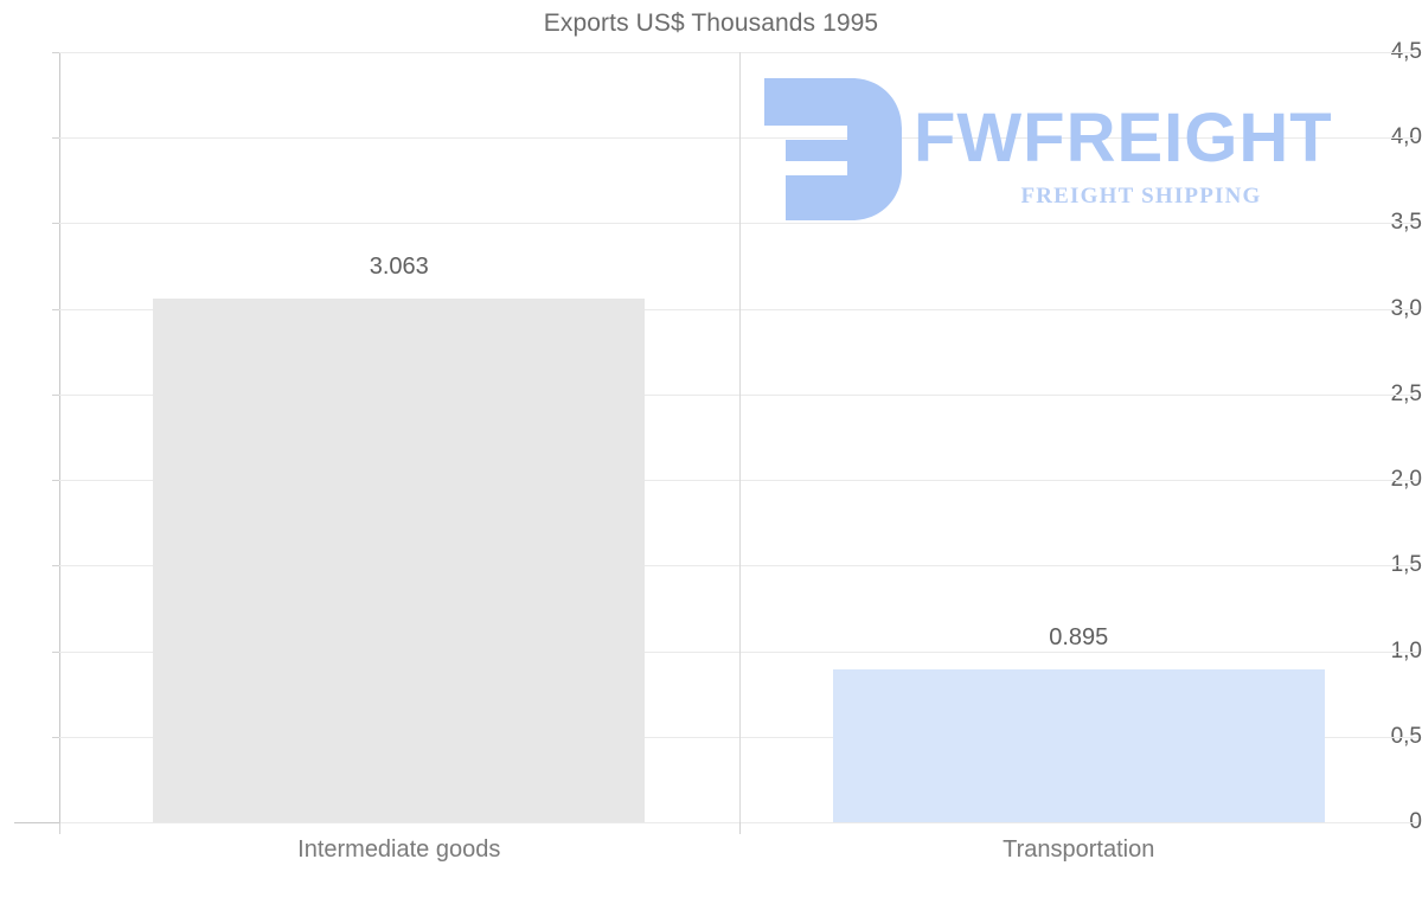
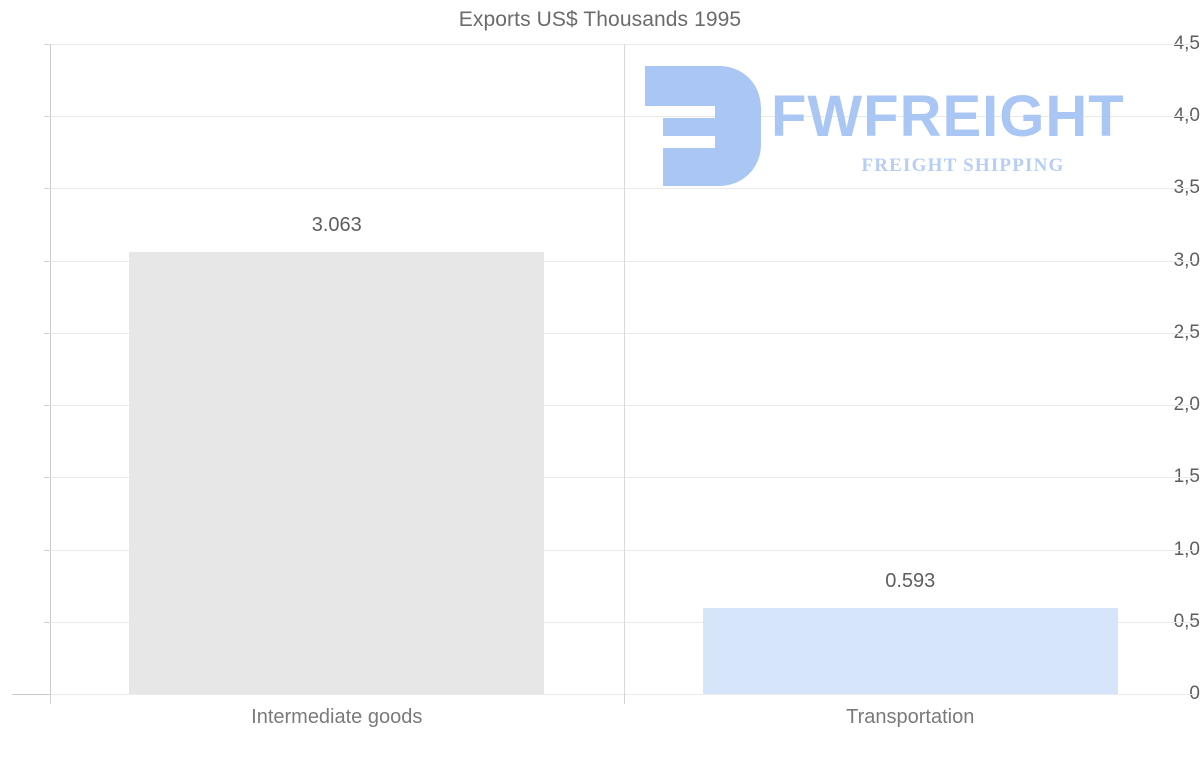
Transportation: 0.895 -> 0.593
